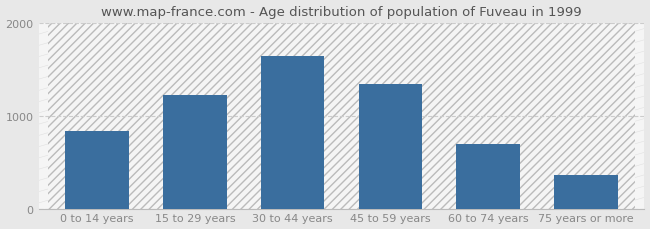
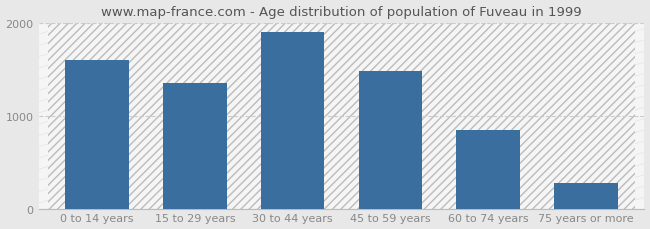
0 to 14 years: 840 -> 1600
15 to 29 years: 1220 -> 1350
30 to 44 years: 1640 -> 1900
45 to 59 years: 1340 -> 1480
60 to 74 years: 700 -> 850
75 years or more: 360 -> 280
